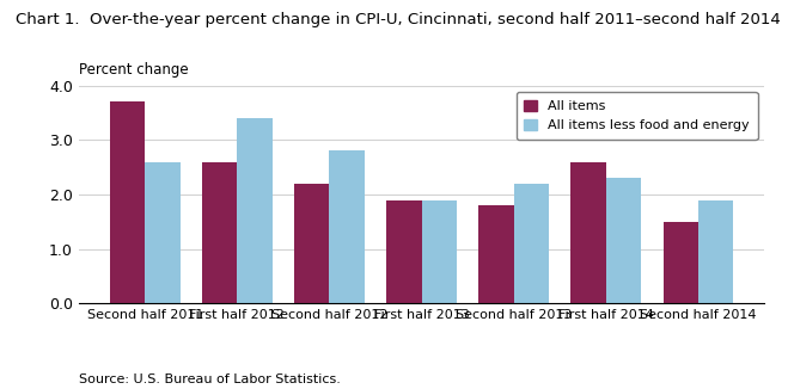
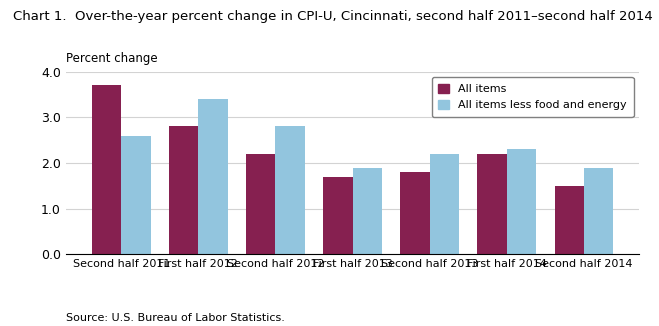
All items/First half 2012: 2.6 -> 2.8
All items/First half 2013: 1.9 -> 1.7
All items/First half 2014: 2.6 -> 2.2
